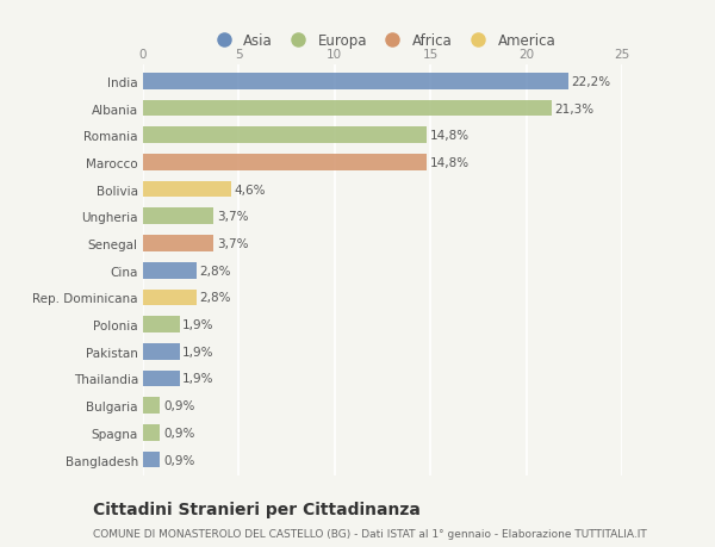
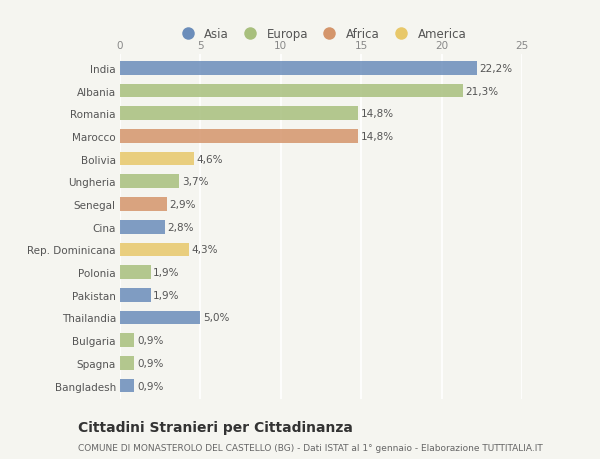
Senegal: 3,7% -> 2,9%
Rep. Dominicana: 2,8% -> 4,3%
Thailandia: 1,9% -> 5,0%
